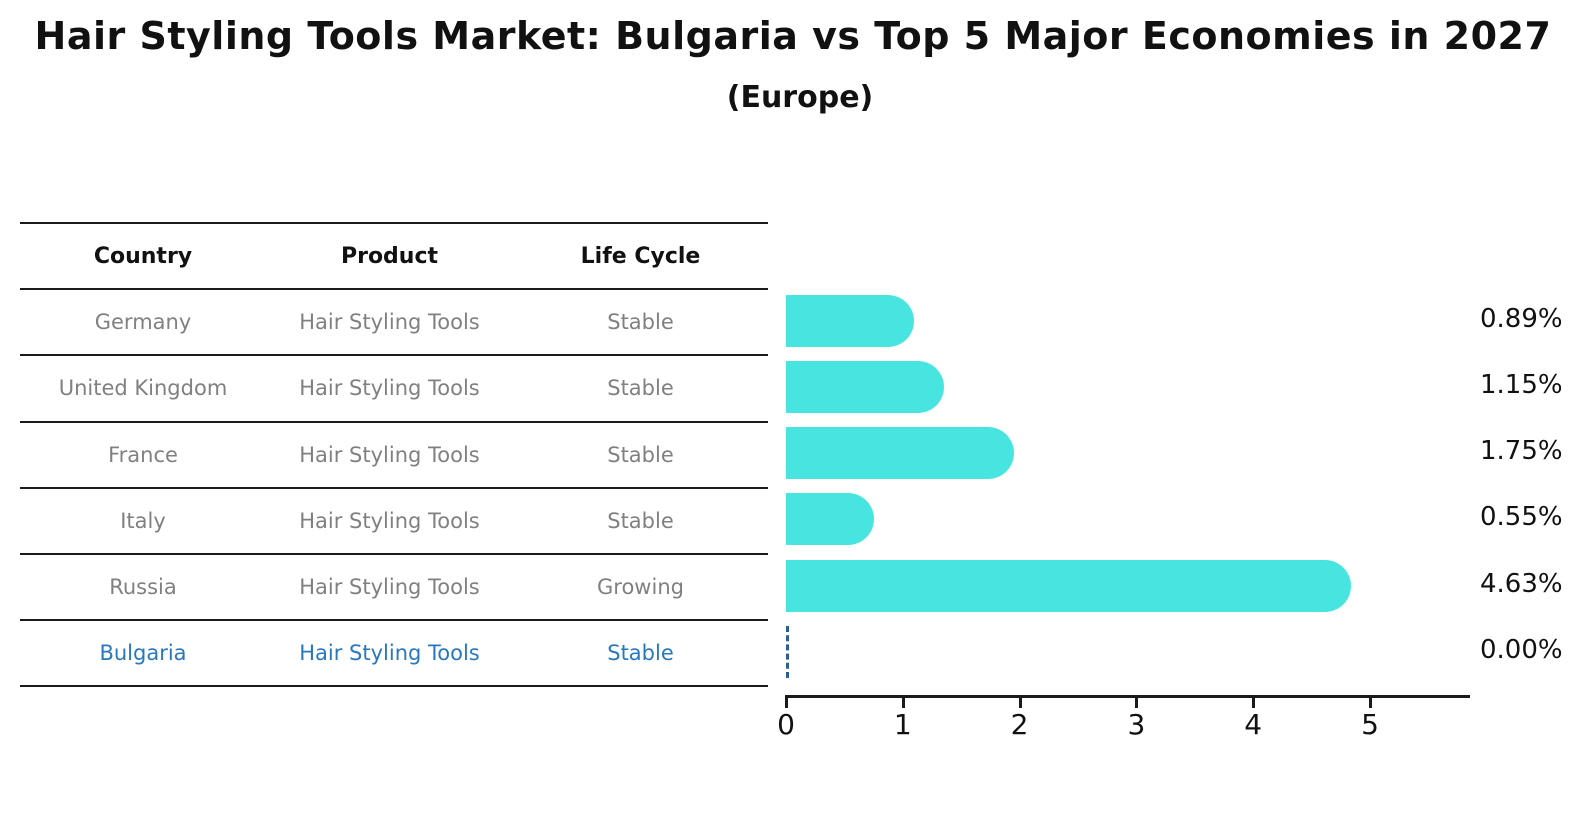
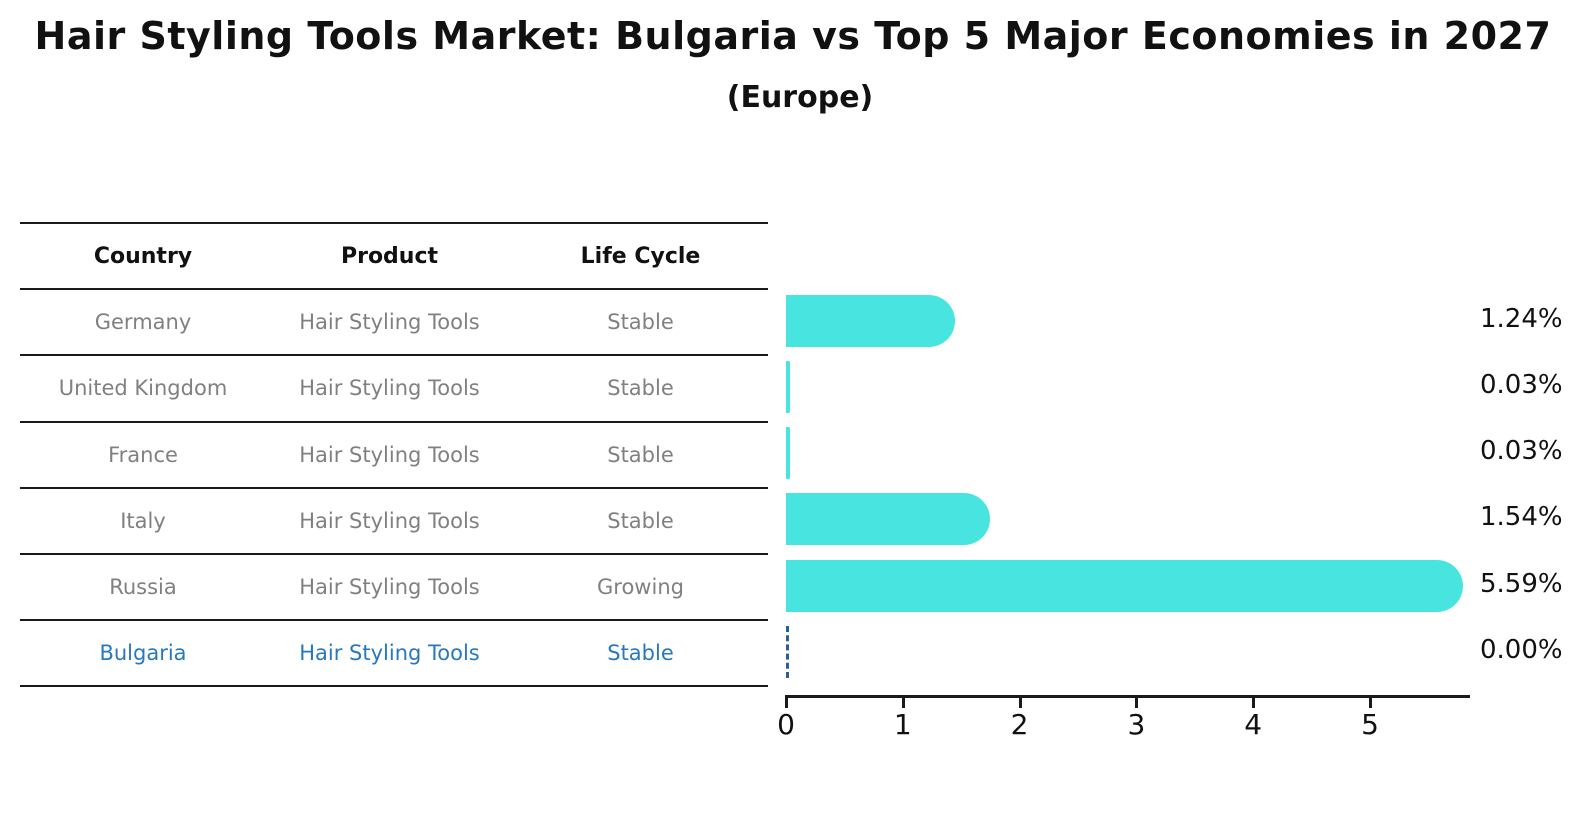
Germany: 0.89% -> 1.24%
United Kingdom: 1.15% -> 0.03%
France: 1.75% -> 0.03%
Italy: 0.55% -> 1.54%
Russia: 4.63% -> 5.59%
